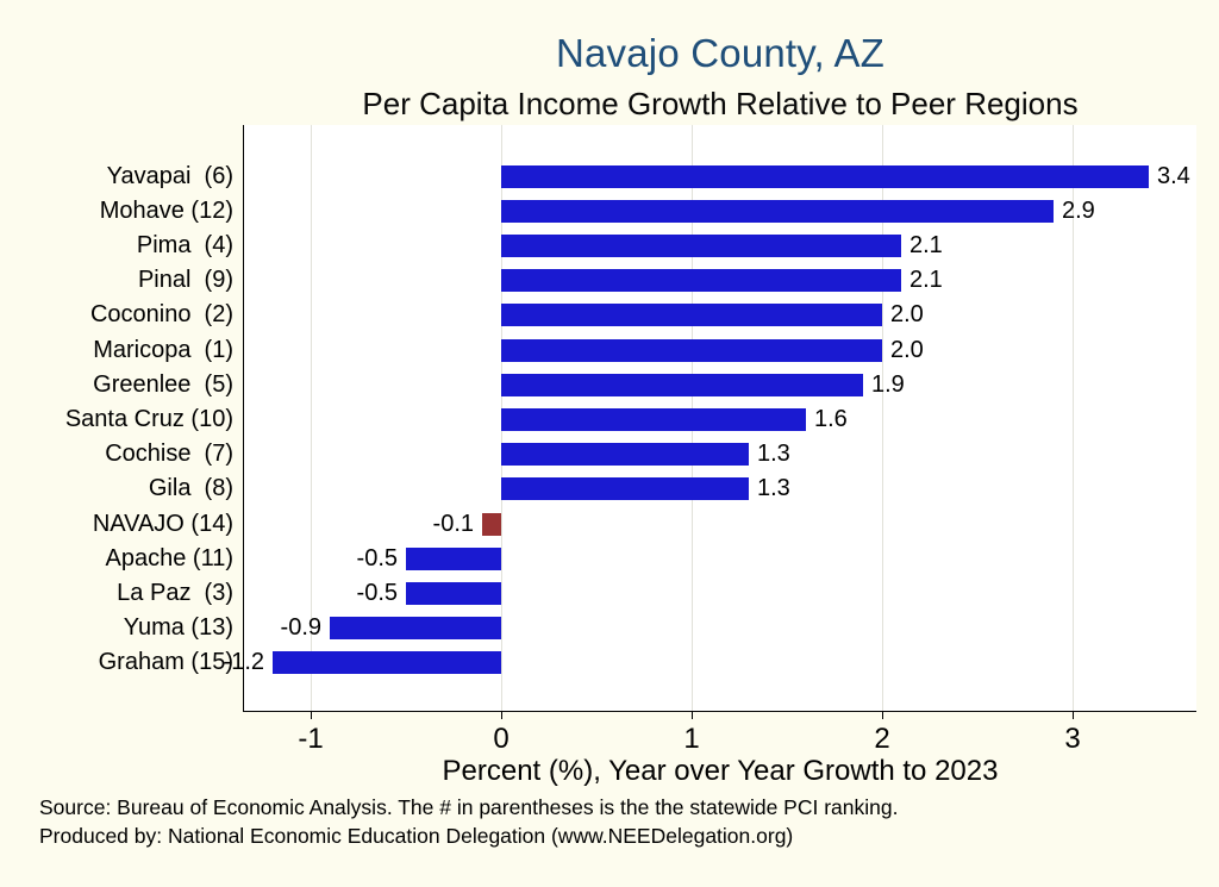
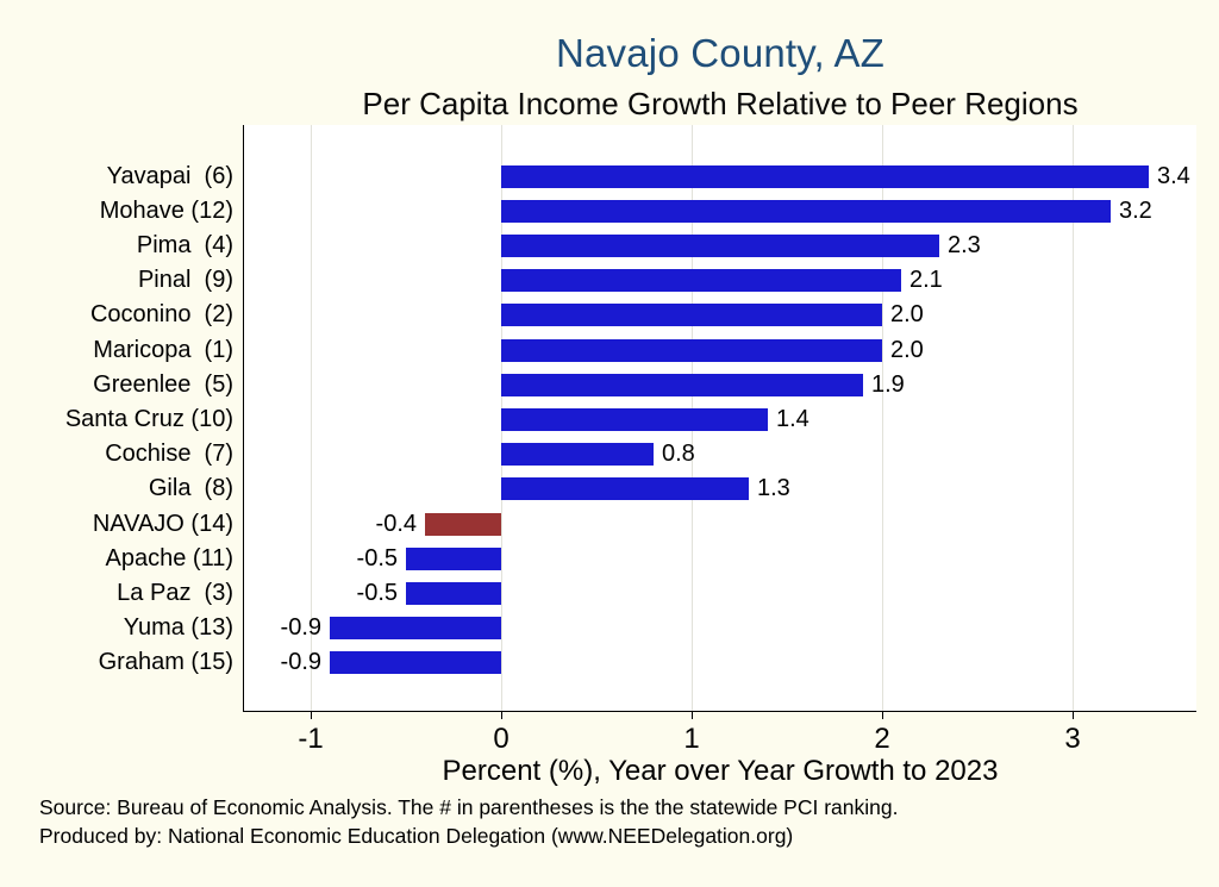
Mohave (12): 2.9 -> 3.2
Pima (4): 2.1 -> 2.3
Santa Cruz (10): 1.6 -> 1.4
Cochise (7): 1.3 -> 0.8
NAVAJO (14): -0.1 -> -0.4
Graham (15): -1.2 -> -0.9
